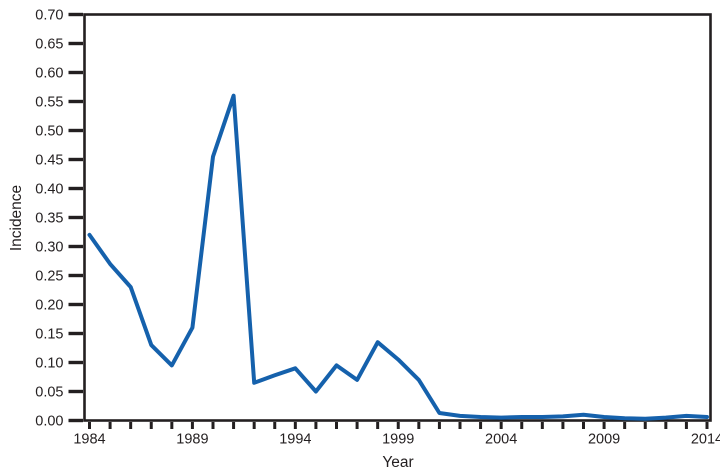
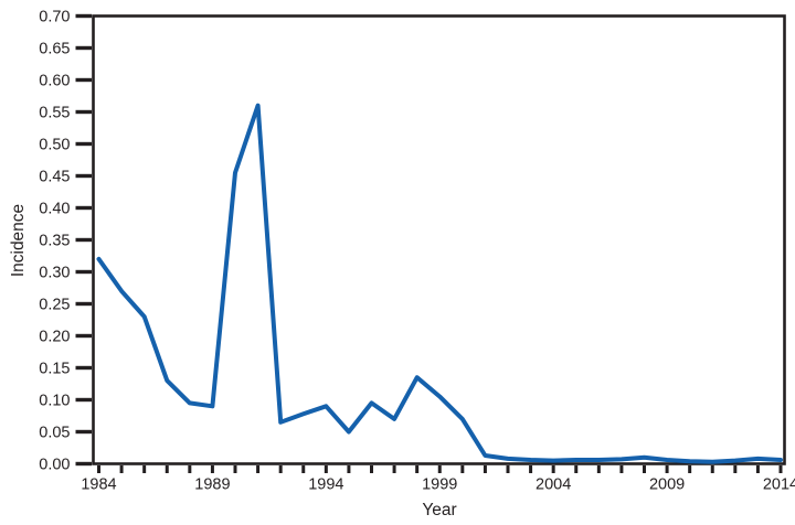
1989: 0.16 -> 0.09
